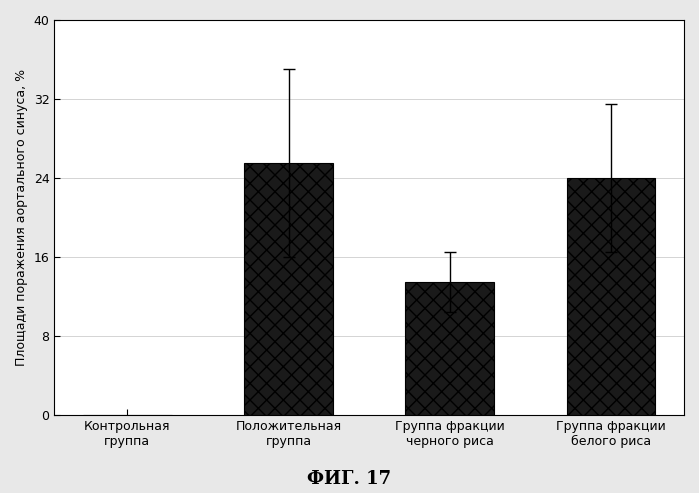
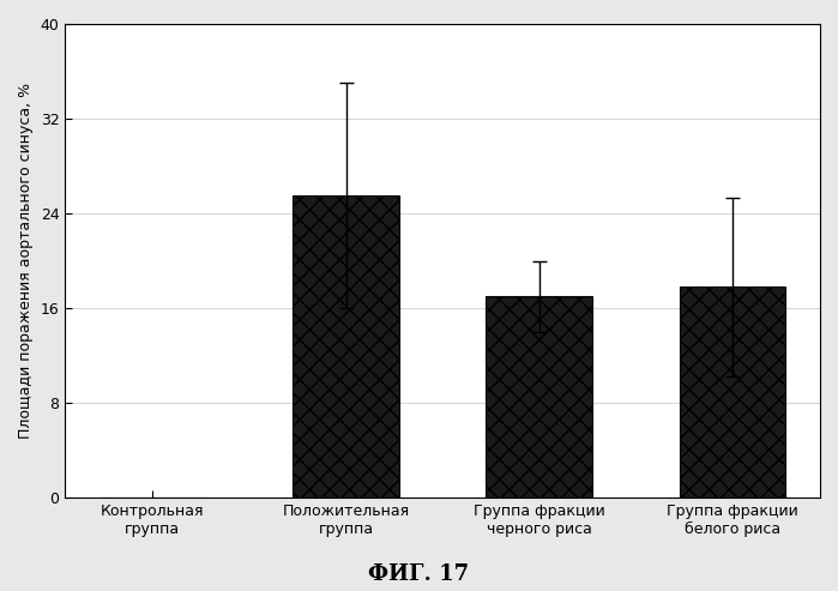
Группа фракции черного риса: 13.5 -> 17.0
Группа фракции белого риса: 24.0 -> 17.8
